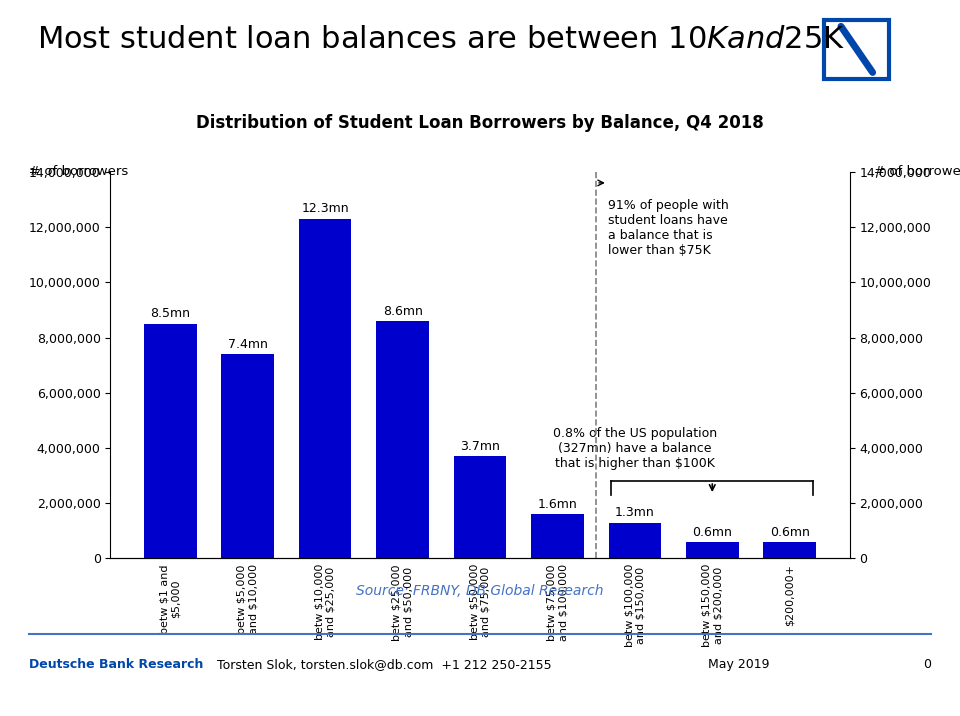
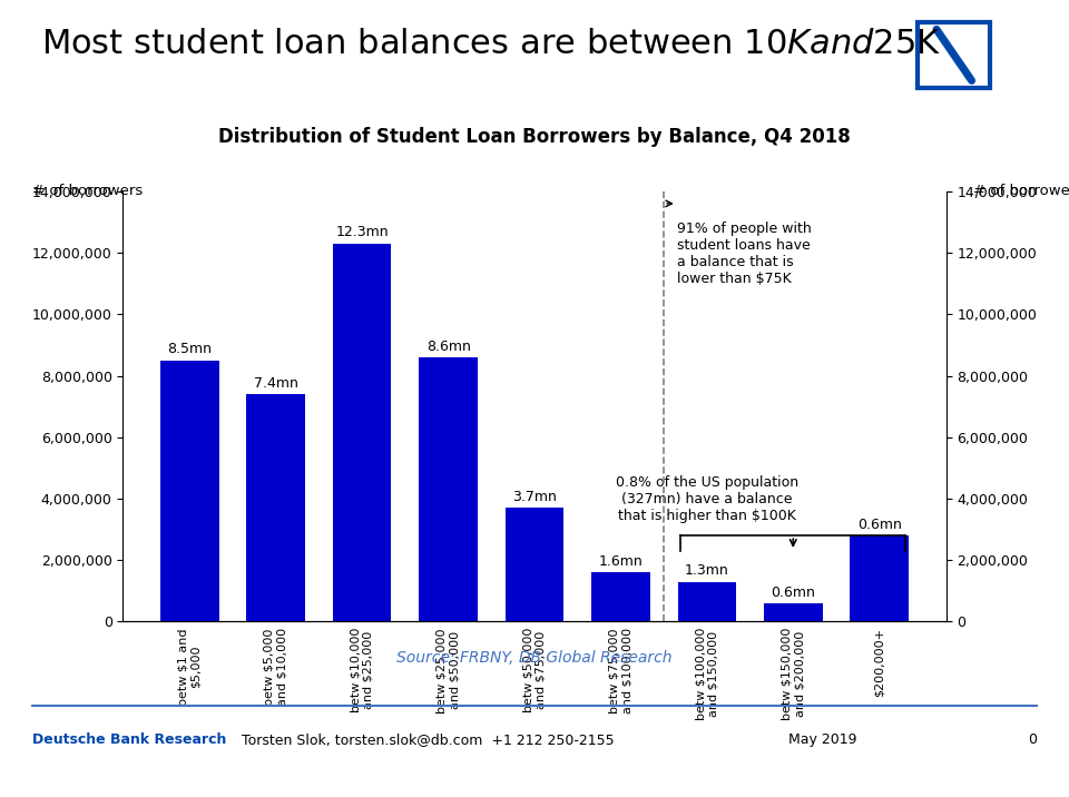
$200,000+: 600,000 -> 2,800,000
